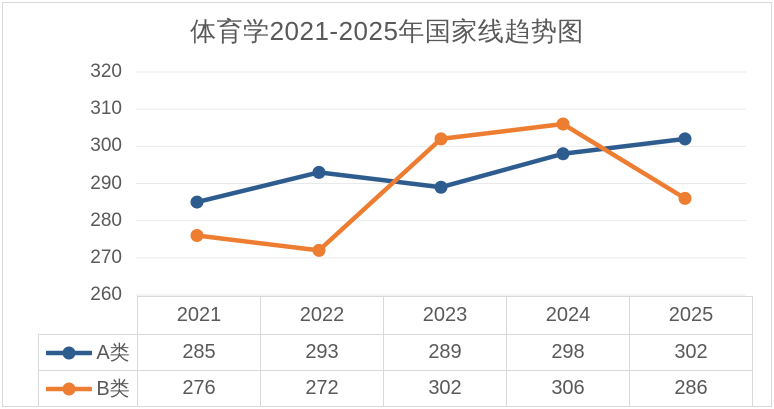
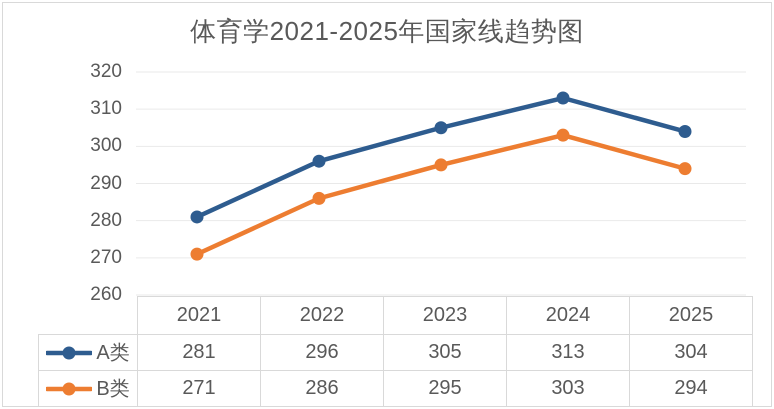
A类/2021: 285 -> 281
B类/2021: 276 -> 271
A类/2022: 293 -> 296
B类/2022: 272 -> 286
A类/2023: 289 -> 305
B类/2023: 302 -> 295
A类/2024: 298 -> 313
B类/2024: 306 -> 303
A类/2025: 302 -> 304
B类/2025: 286 -> 294
